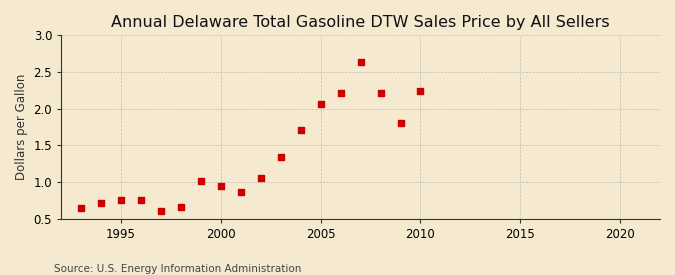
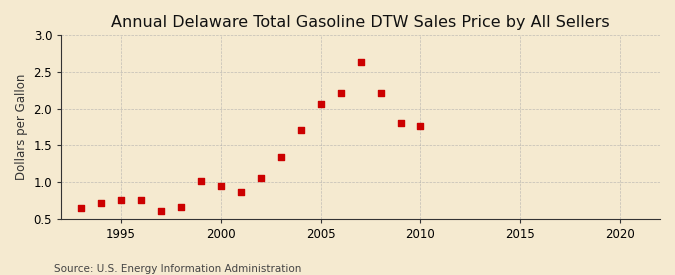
2010: 2.24 -> 1.76
